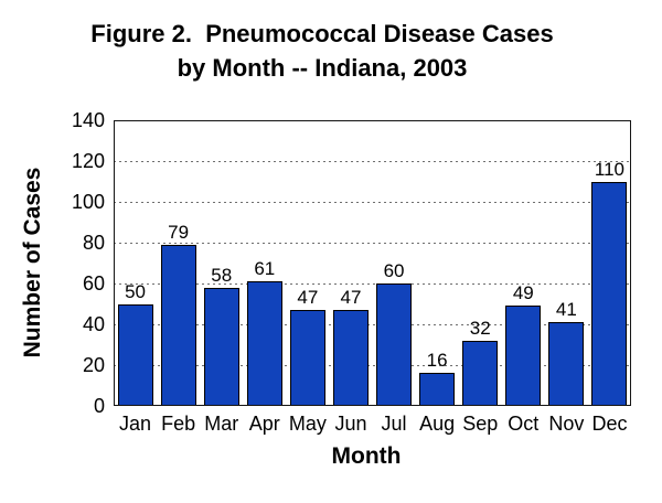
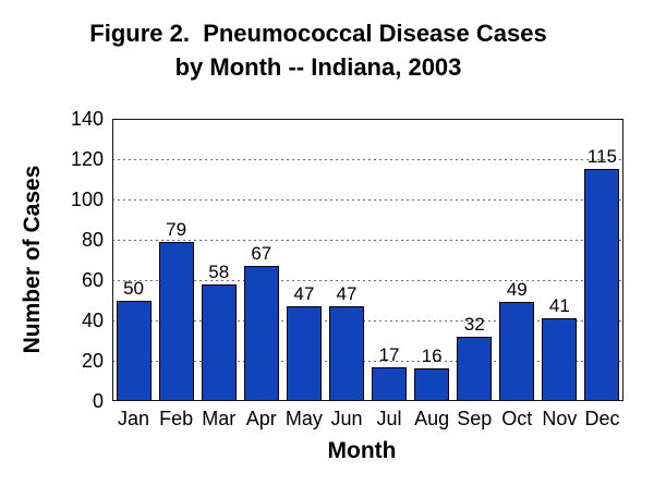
Apr: 61 -> 67
Jul: 60 -> 17
Dec: 110 -> 115
